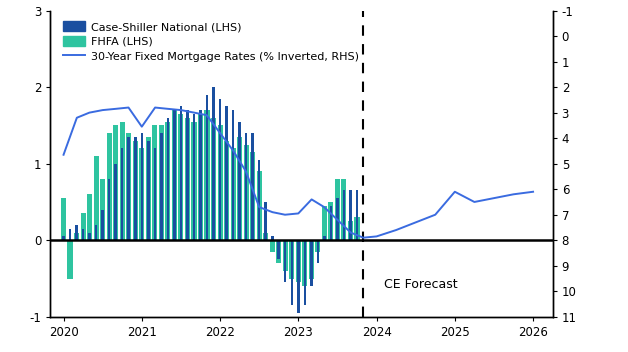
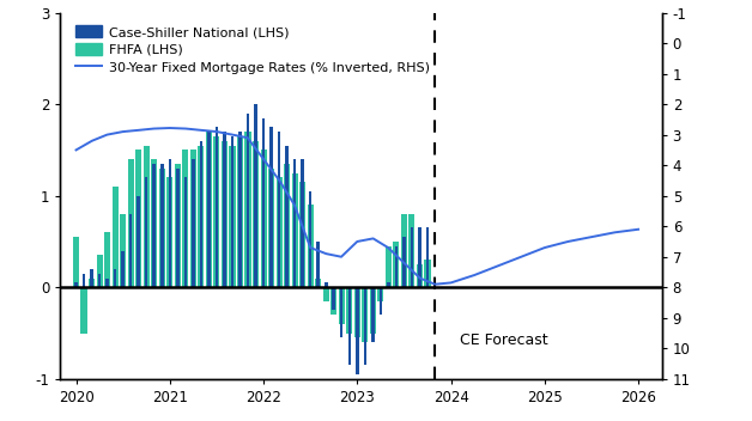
30-Year Fixed Mortgage Rates (% Inverted, RHS)/2020: 4.65 -> 3.50
30-Year Fixed Mortgage Rates (% Inverted, RHS)/2021: 3.55 -> 2.78
30-Year Fixed Mortgage Rates (% Inverted, RHS)/2023: 6.95 -> 6.50
30-Year Fixed Mortgage Rates (% Inverted, RHS)/2025: 6.10 -> 6.70
